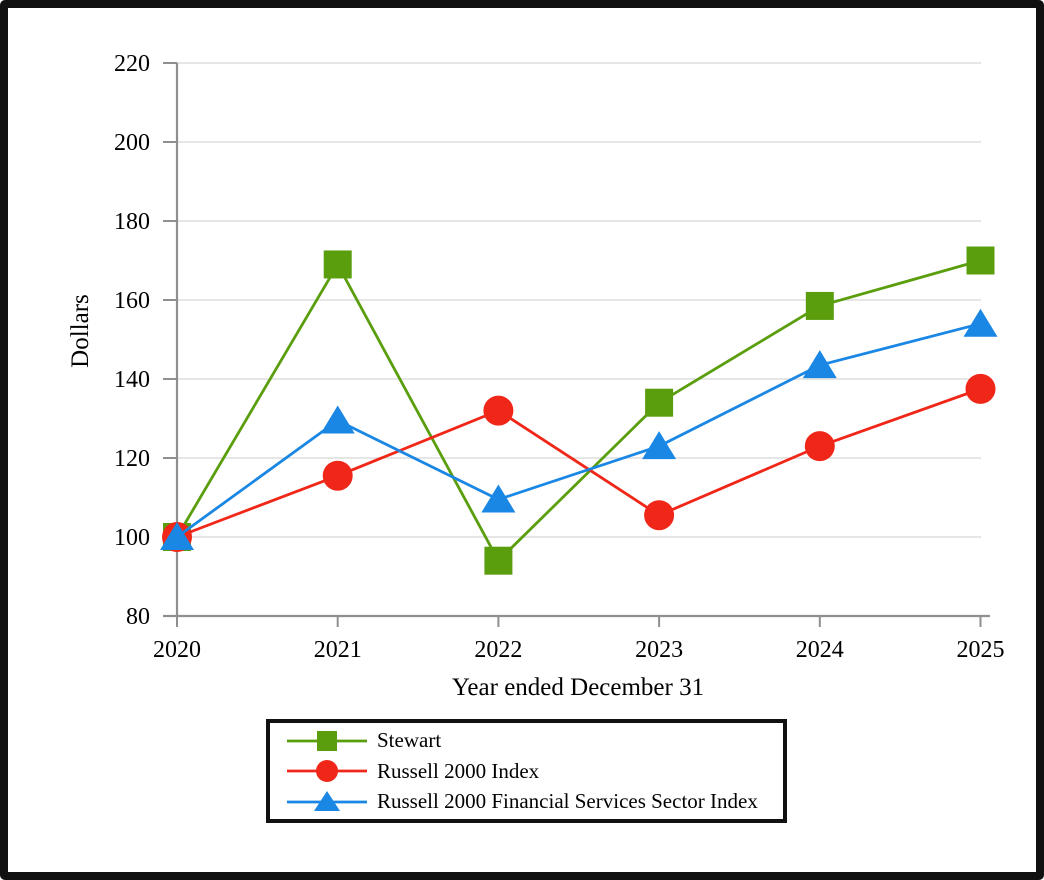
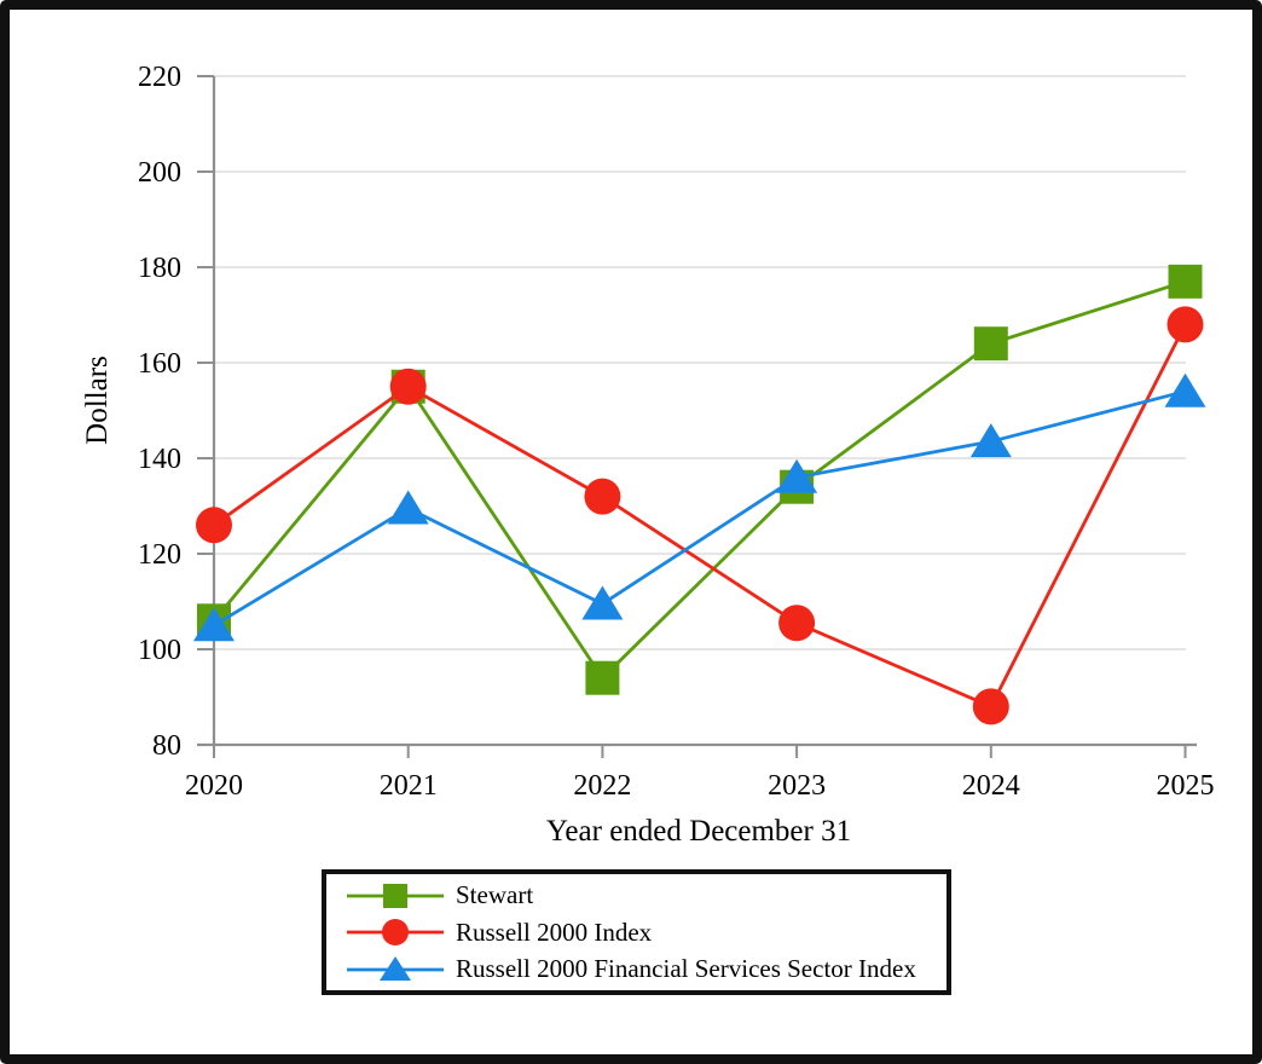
Stewart/2020: 100 -> 106
Russell 2000 Index/2020: 100 -> 126
Russell 2000 Financial Services Sector Index/2020: 100 -> 105
Stewart/2021: 169 -> 155
Russell 2000 Index/2021: 116 -> 155
Russell 2000 Financial Services Sector Index/2023: 123 -> 136
Stewart/2024: 158 -> 164
Russell 2000 Index/2024: 123 -> 88
Stewart/2025: 170 -> 177
Russell 2000 Index/2025: 138 -> 168
